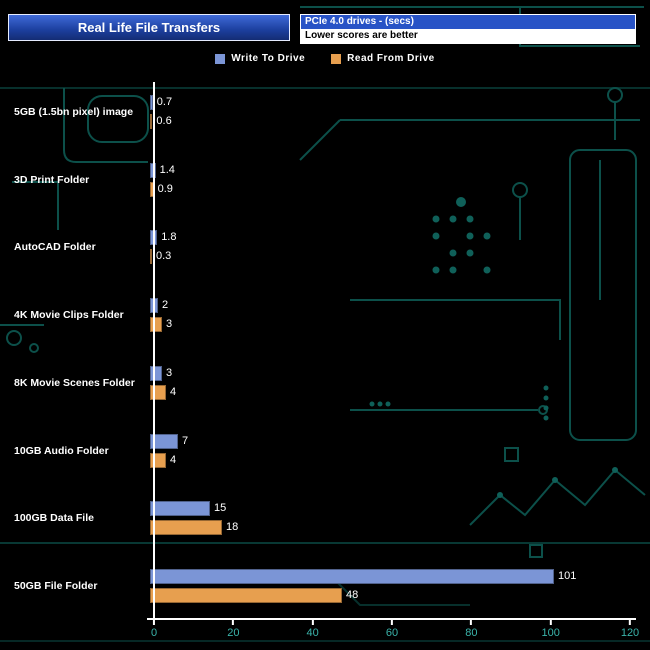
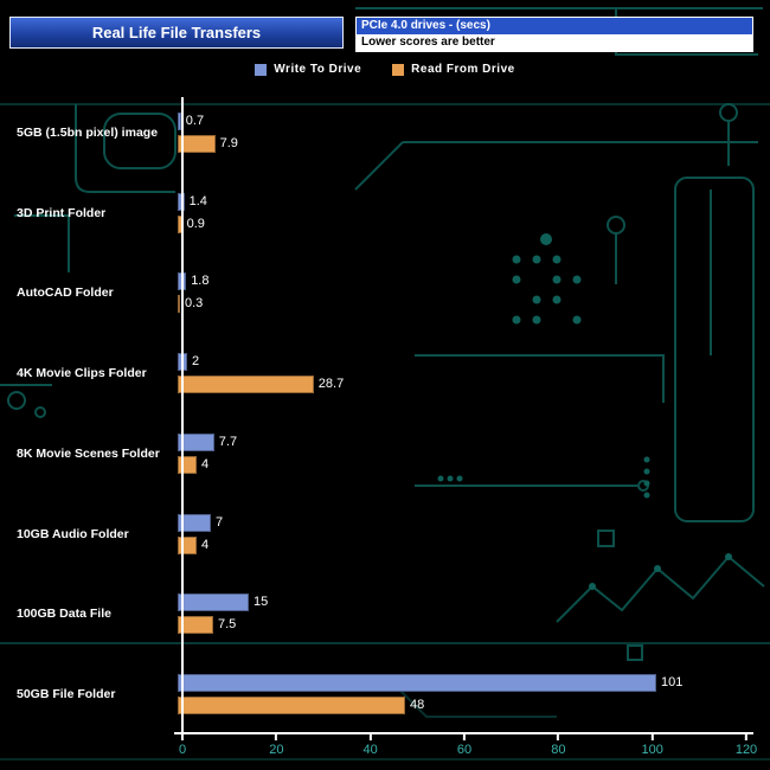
Read From Drive/5GB (1.5bn pixel) image: 0.6 -> 7.9
Read From Drive/4K Movie Clips Folder: 3 -> 28.7
Write To Drive/8K Movie Scenes Folder: 3 -> 7.7
Read From Drive/100GB Data File: 18 -> 7.5
